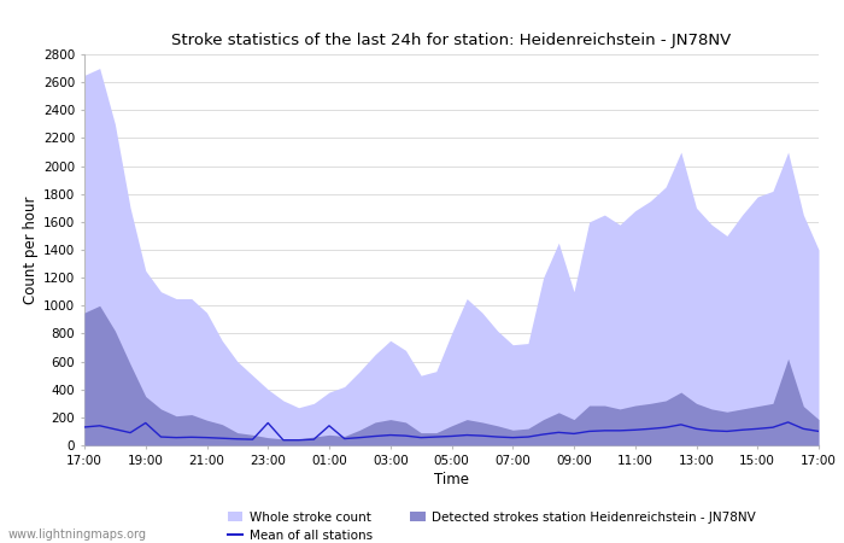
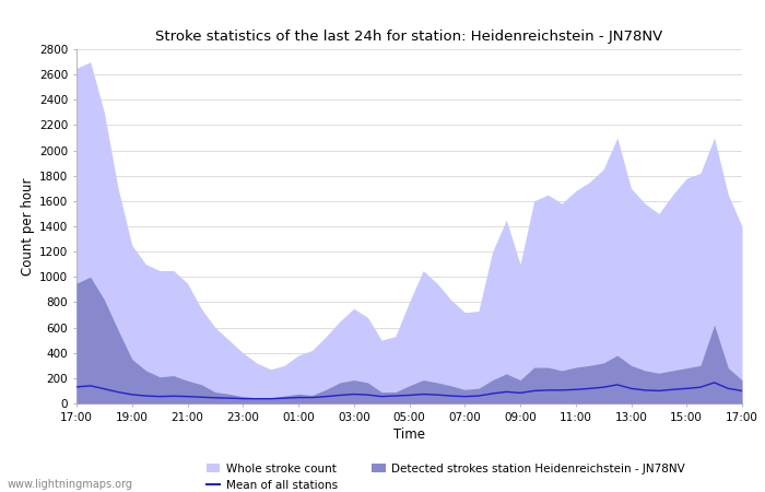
Mean of all stations/19:00: 160 -> 70
Mean of all stations/23:00: 160 -> 40
Mean of all stations/01:00: 140 -> 50
